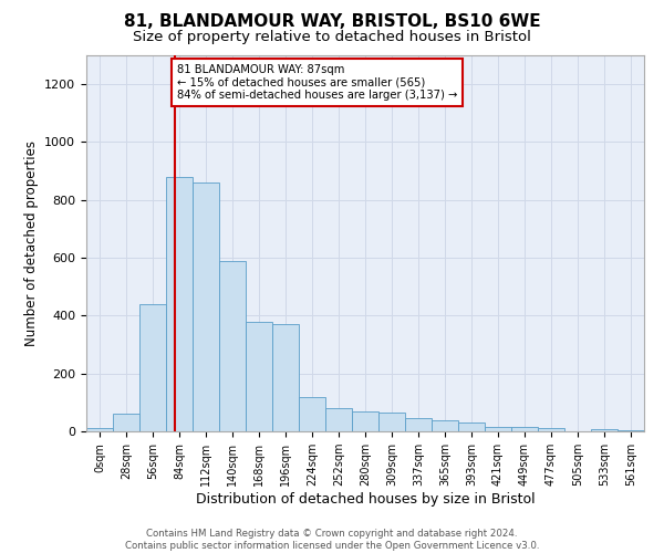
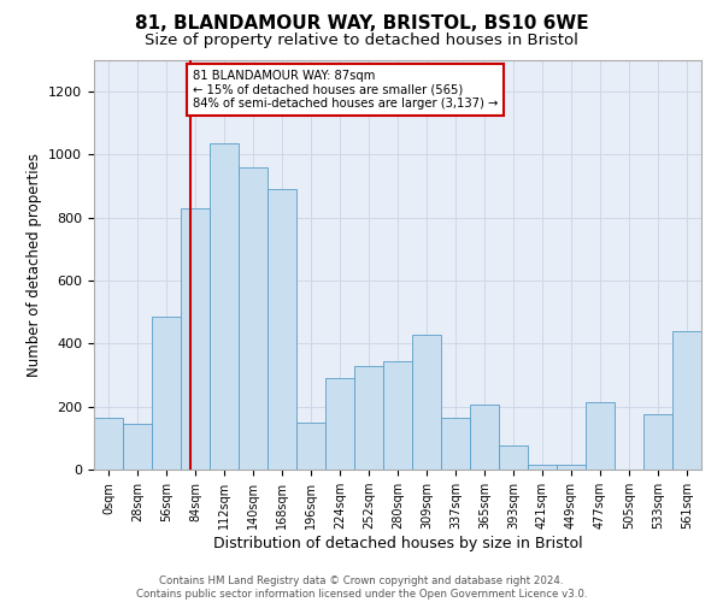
0sqm: 10 -> 165
28sqm: 60 -> 145
56sqm: 440 -> 485
84sqm: 880 -> 830
112sqm: 860 -> 1035
140sqm: 590 -> 960
168sqm: 380 -> 890
196sqm: 370 -> 150
224sqm: 120 -> 290
252sqm: 80 -> 330
280sqm: 70 -> 345
309sqm: 65 -> 430
337sqm: 45 -> 165
365sqm: 40 -> 205
393sqm: 30 -> 75
477sqm: 12 -> 215
533sqm: 8 -> 175
561sqm: 2 -> 440
